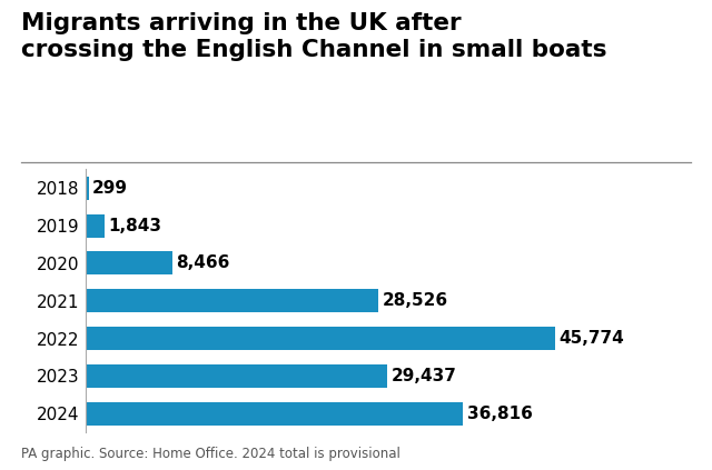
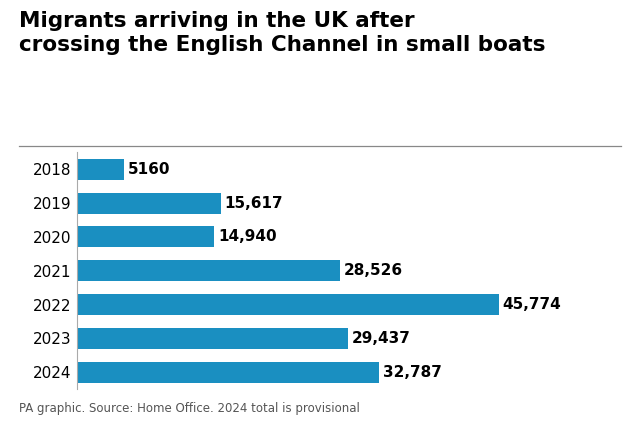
2018: 299 -> 5160
2019: 1,843 -> 15,617
2020: 8,466 -> 14,940
2024: 36,816 -> 32,787
